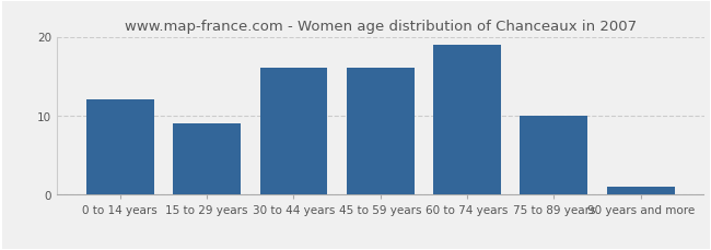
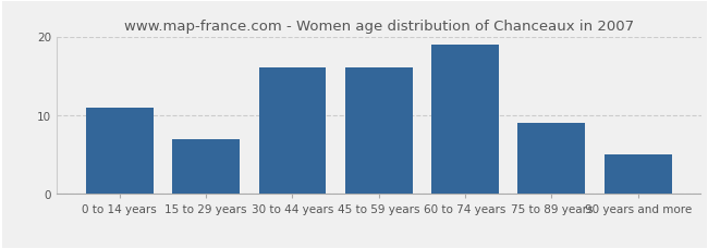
0 to 14 years: 12 -> 11
15 to 29 years: 9 -> 7
75 to 89 years: 10 -> 9
90 years and more: 1 -> 5
